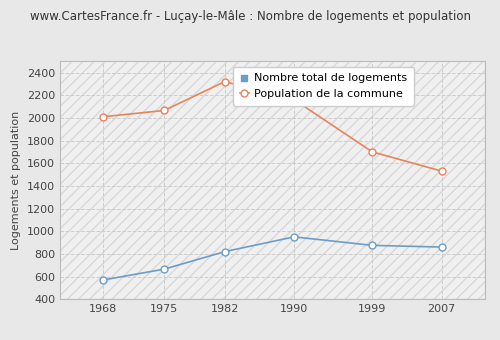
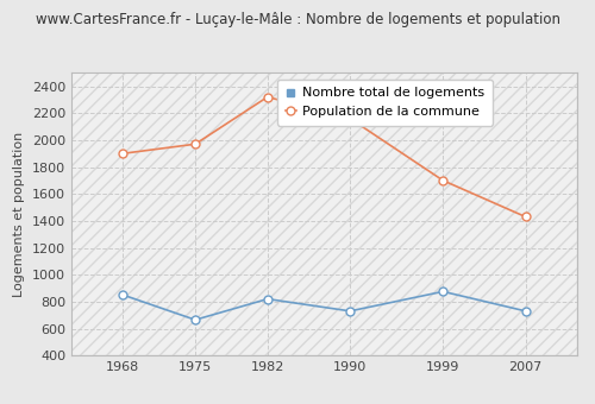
Nombre total de logements/1968: 570 -> 850
Population de la commune/1968: 2010 -> 1900
Population de la commune/1975: 2060 -> 1970
Nombre total de logements/1990: 950 -> 730
Nombre total de logements/2007: 860 -> 730
Population de la commune/2007: 1530 -> 1430
